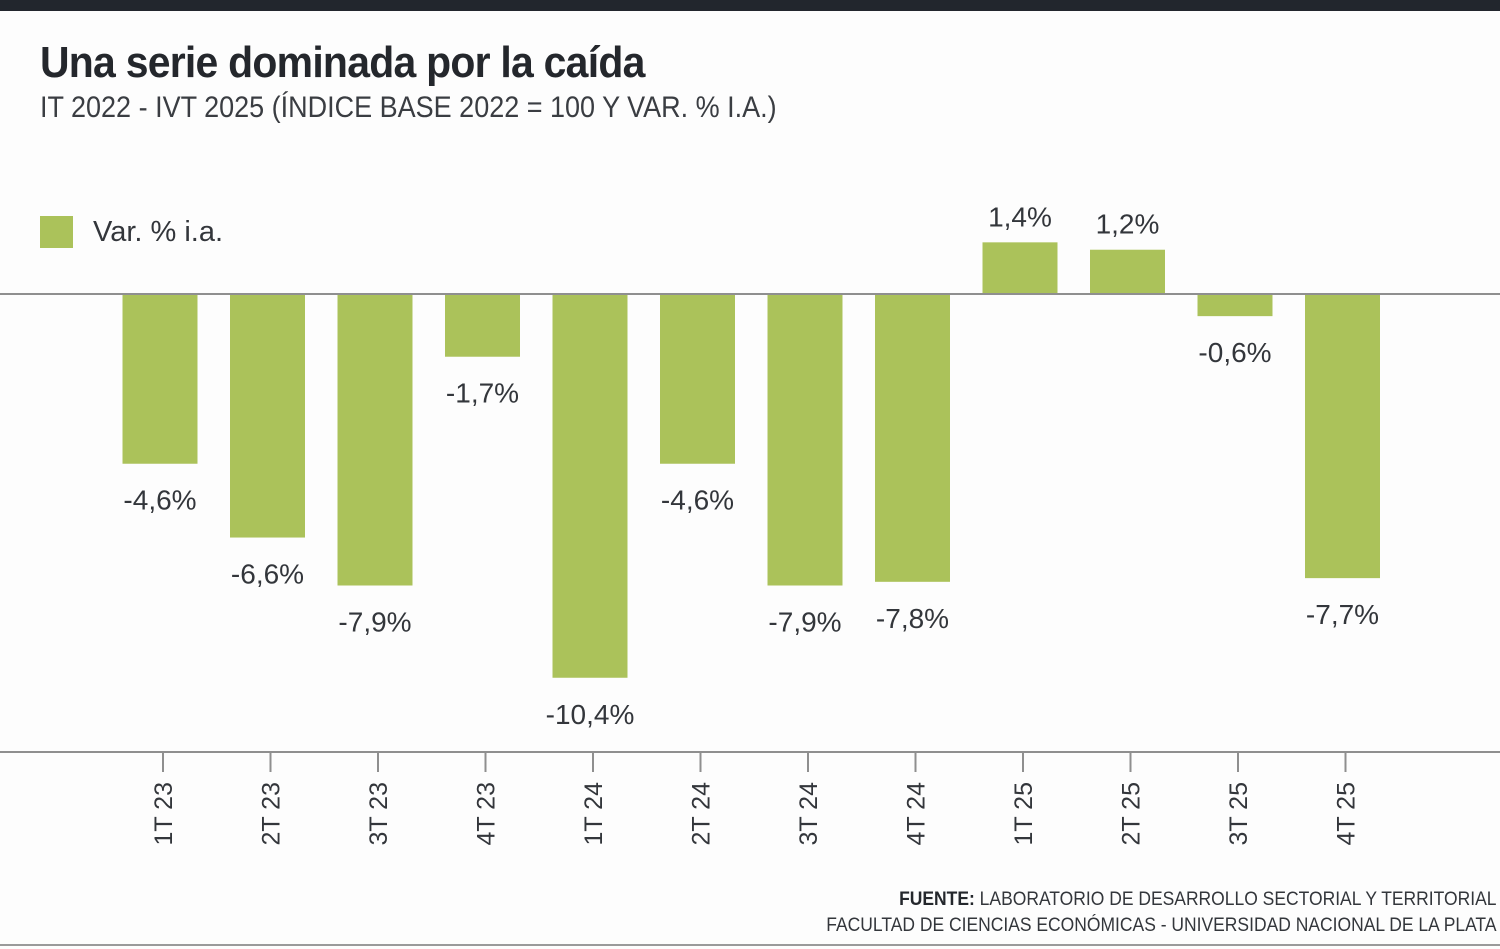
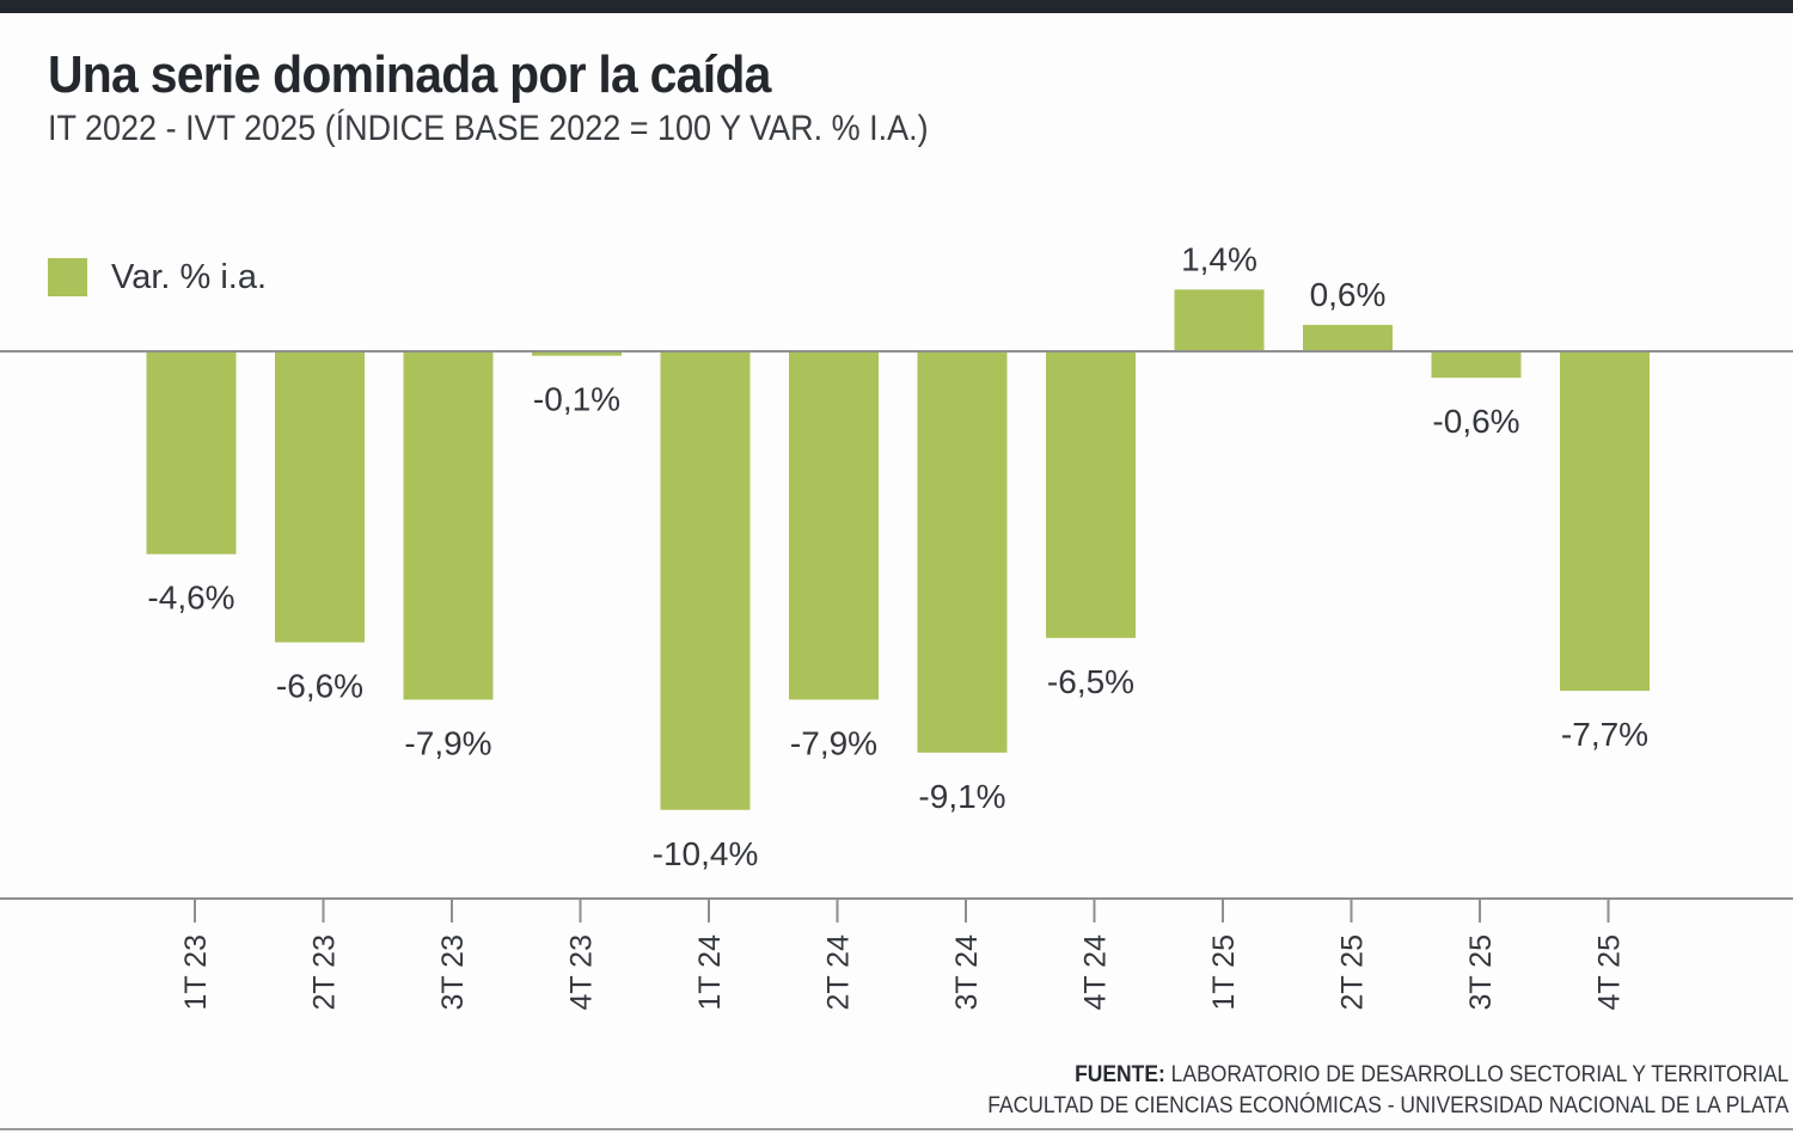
4T 23: -1,7% -> -0,1%
2T 24: -4,6% -> -7,9%
3T 24: -7,9% -> -9,1%
4T 24: -7,8% -> -6,5%
2T 25: 1,2% -> 0,6%
